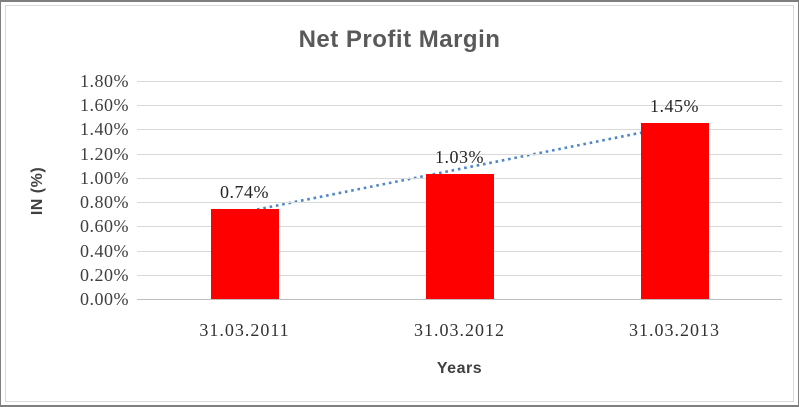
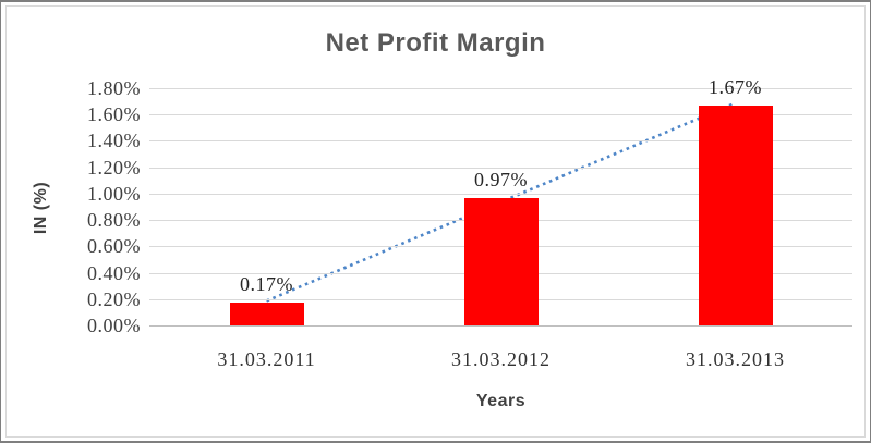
31.03.2011: 0.74% -> 0.17%
31.03.2012: 1.03% -> 0.97%
31.03.2013: 1.45% -> 1.67%
